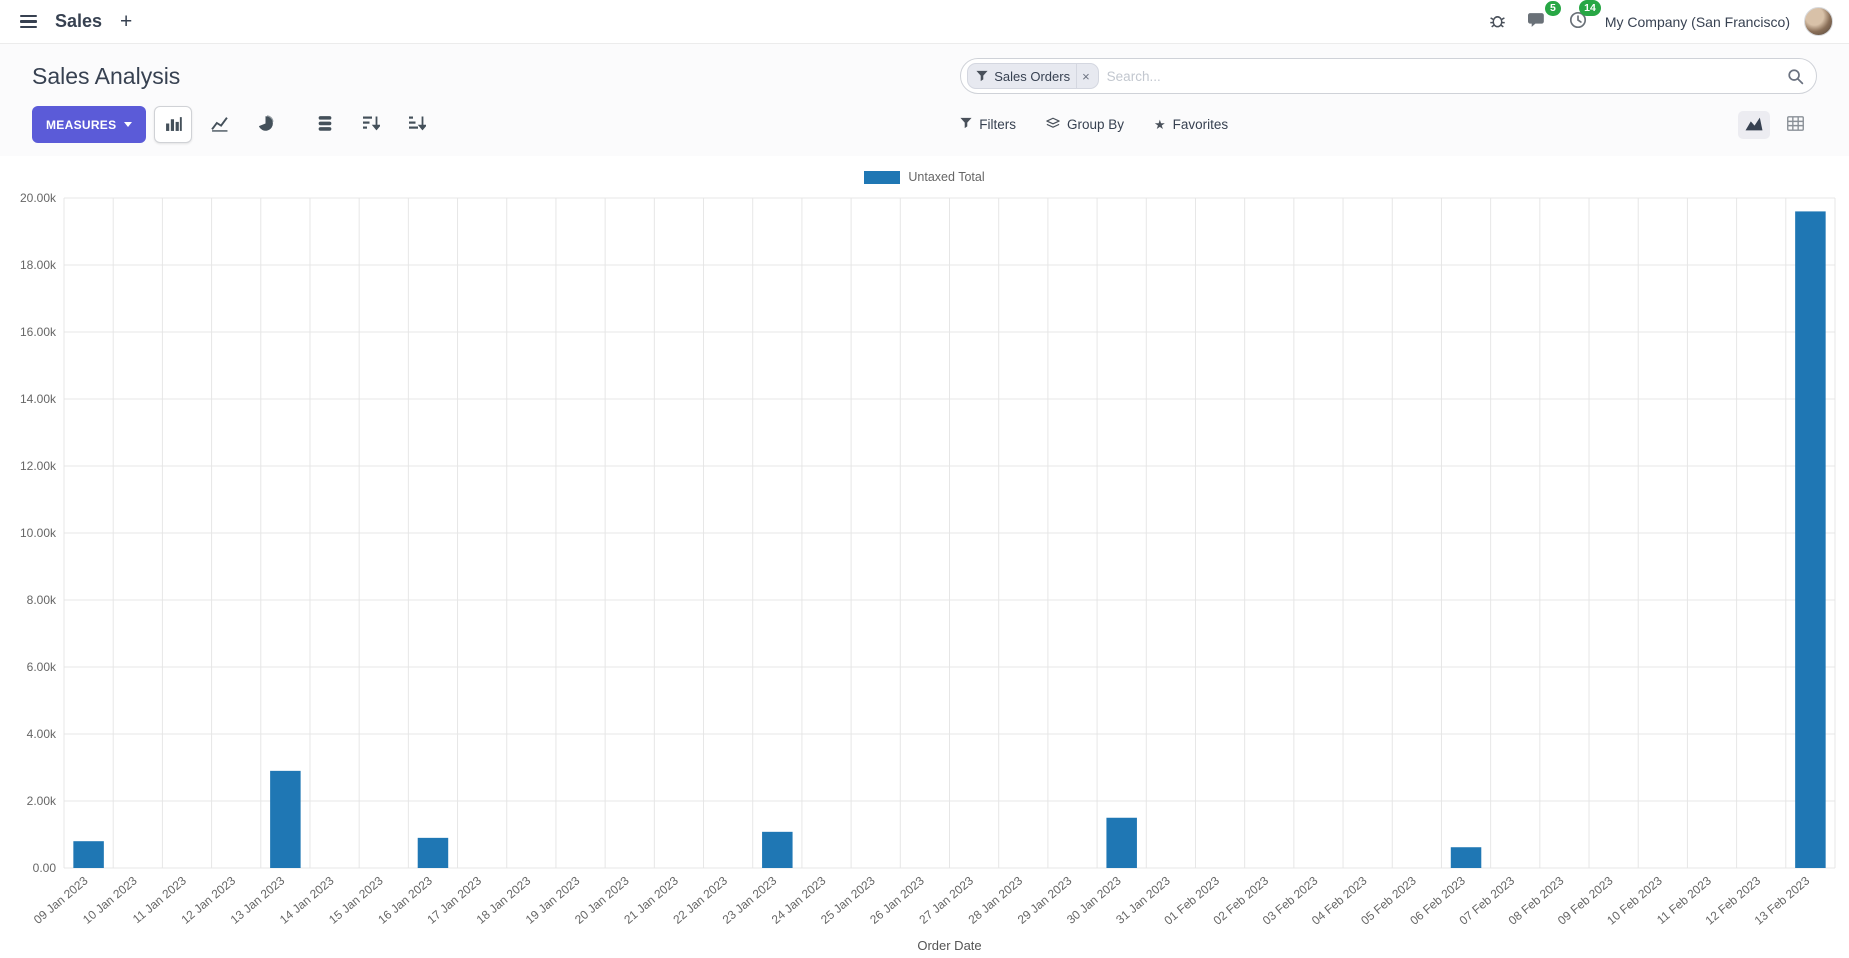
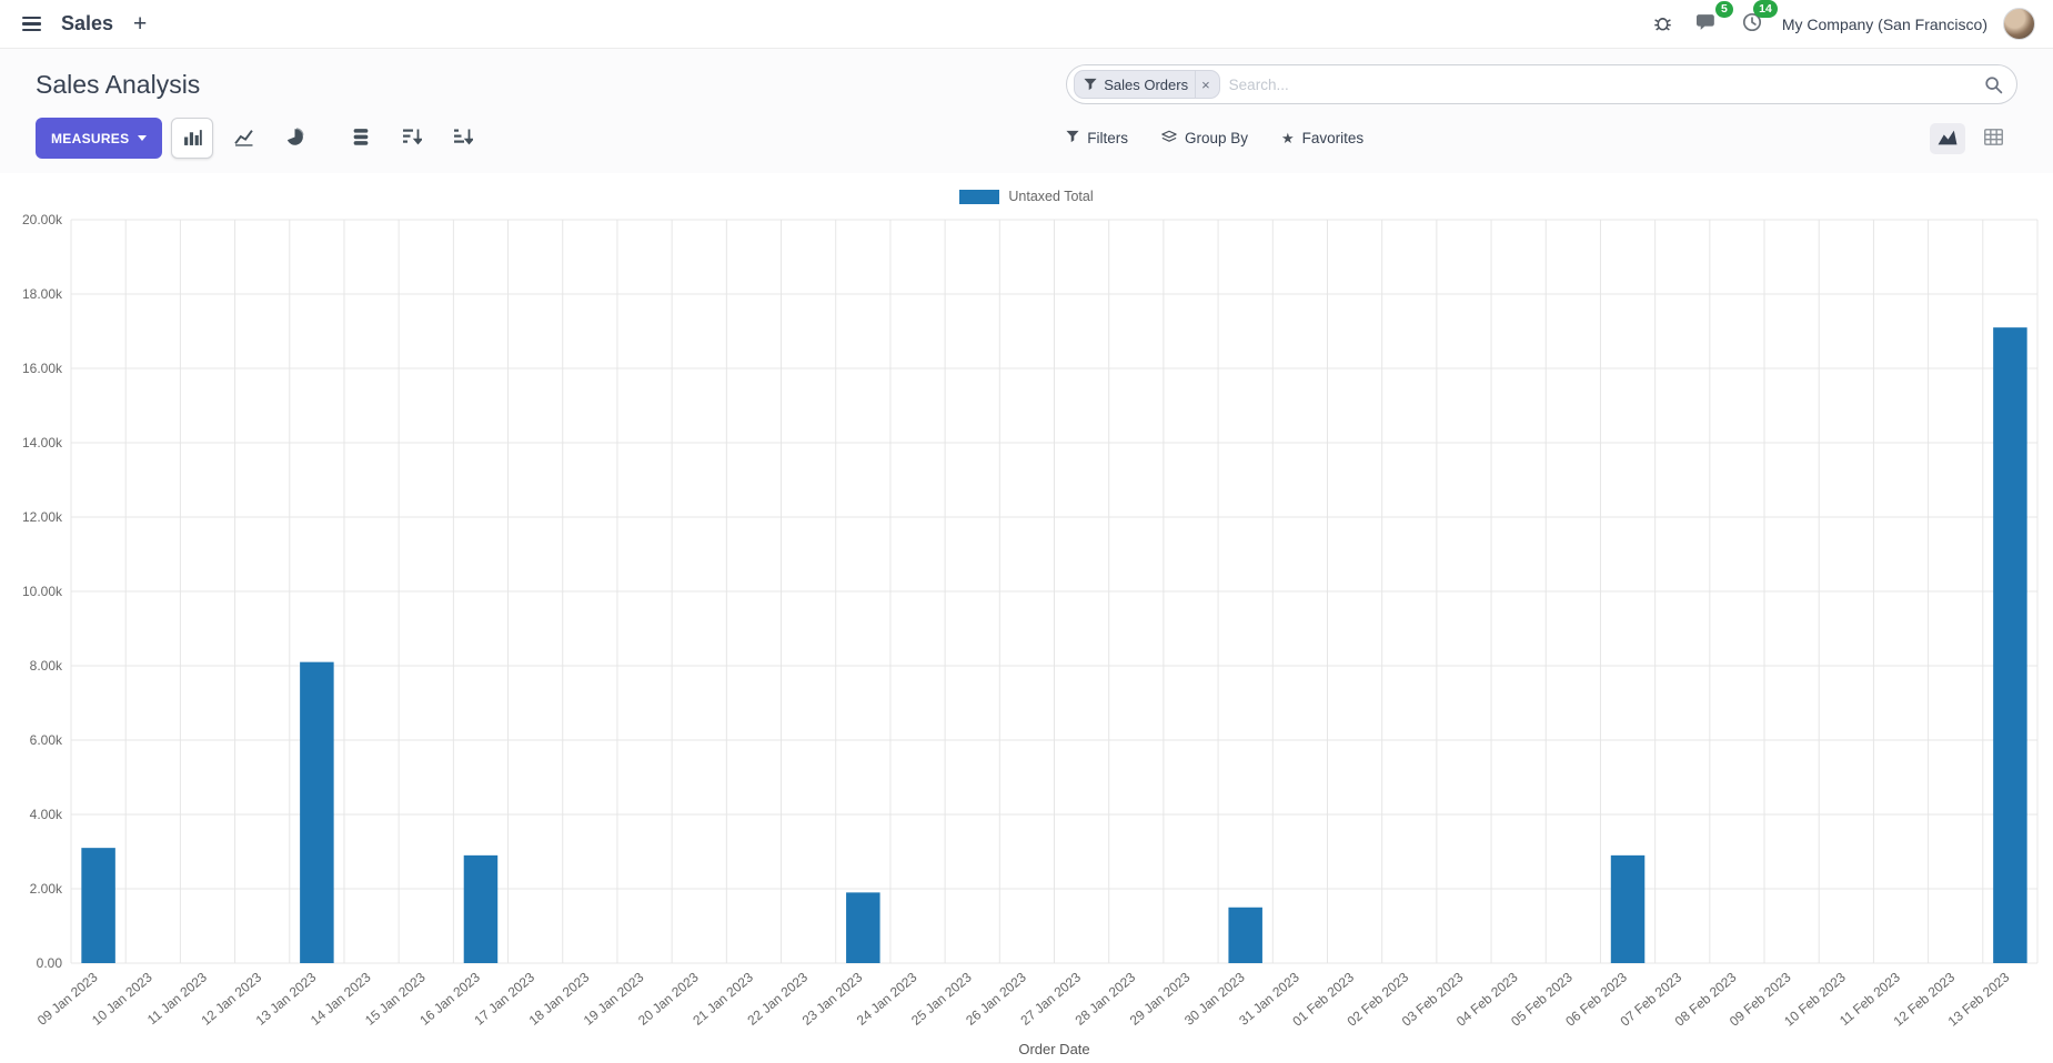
09 Jan 2023: 0.8k -> 3.1k
13 Jan 2023: 2.9k -> 8.1k
16 Jan 2023: 0.9k -> 2.9k
23 Jan 2023: 1.1k -> 1.9k
06 Feb 2023: 0.6k -> 2.9k
13 Feb 2023: 19.6k -> 17.1k
